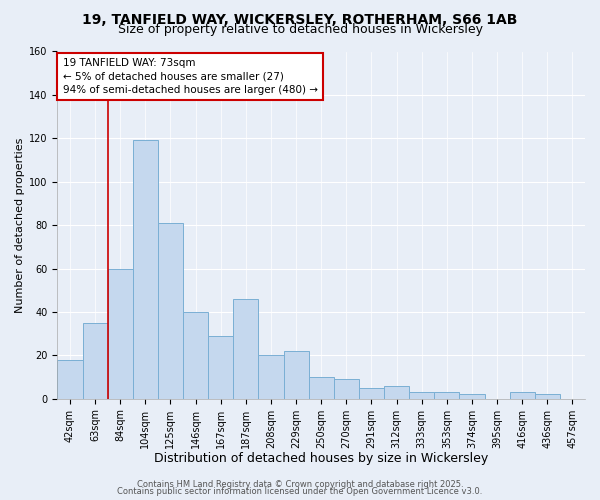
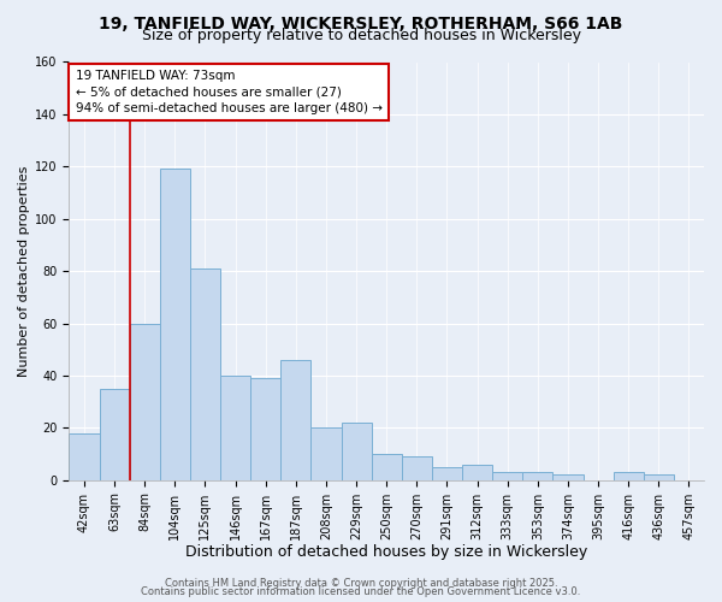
167sqm: 29 -> 39
